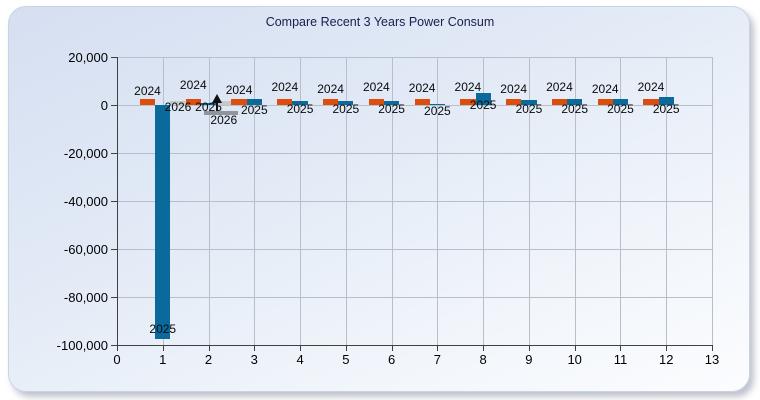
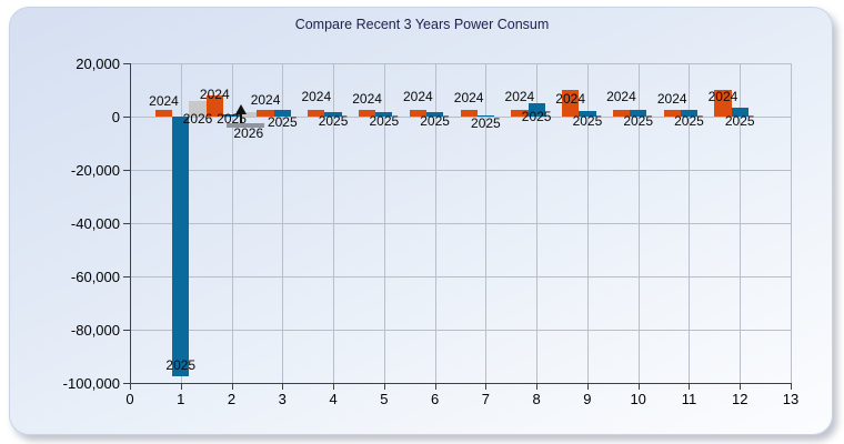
2026/1: 2000 -> 6000
2024/2: 2000 -> 8000
2024/9: 2000 -> 10000
2024/12: 2000 -> 10000
